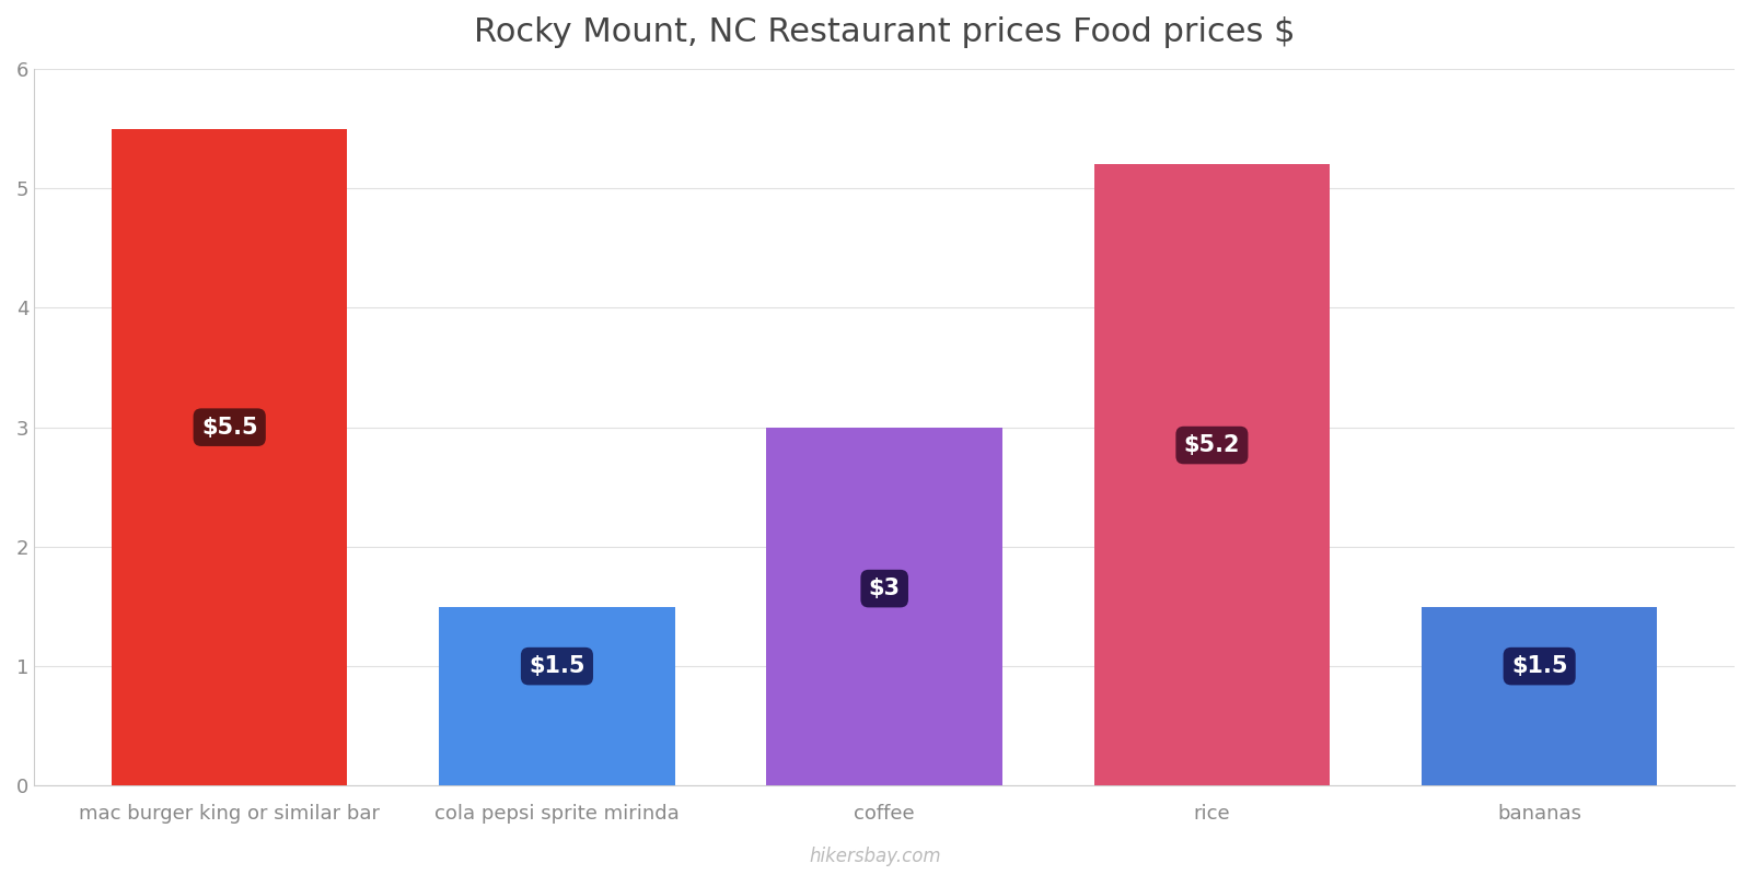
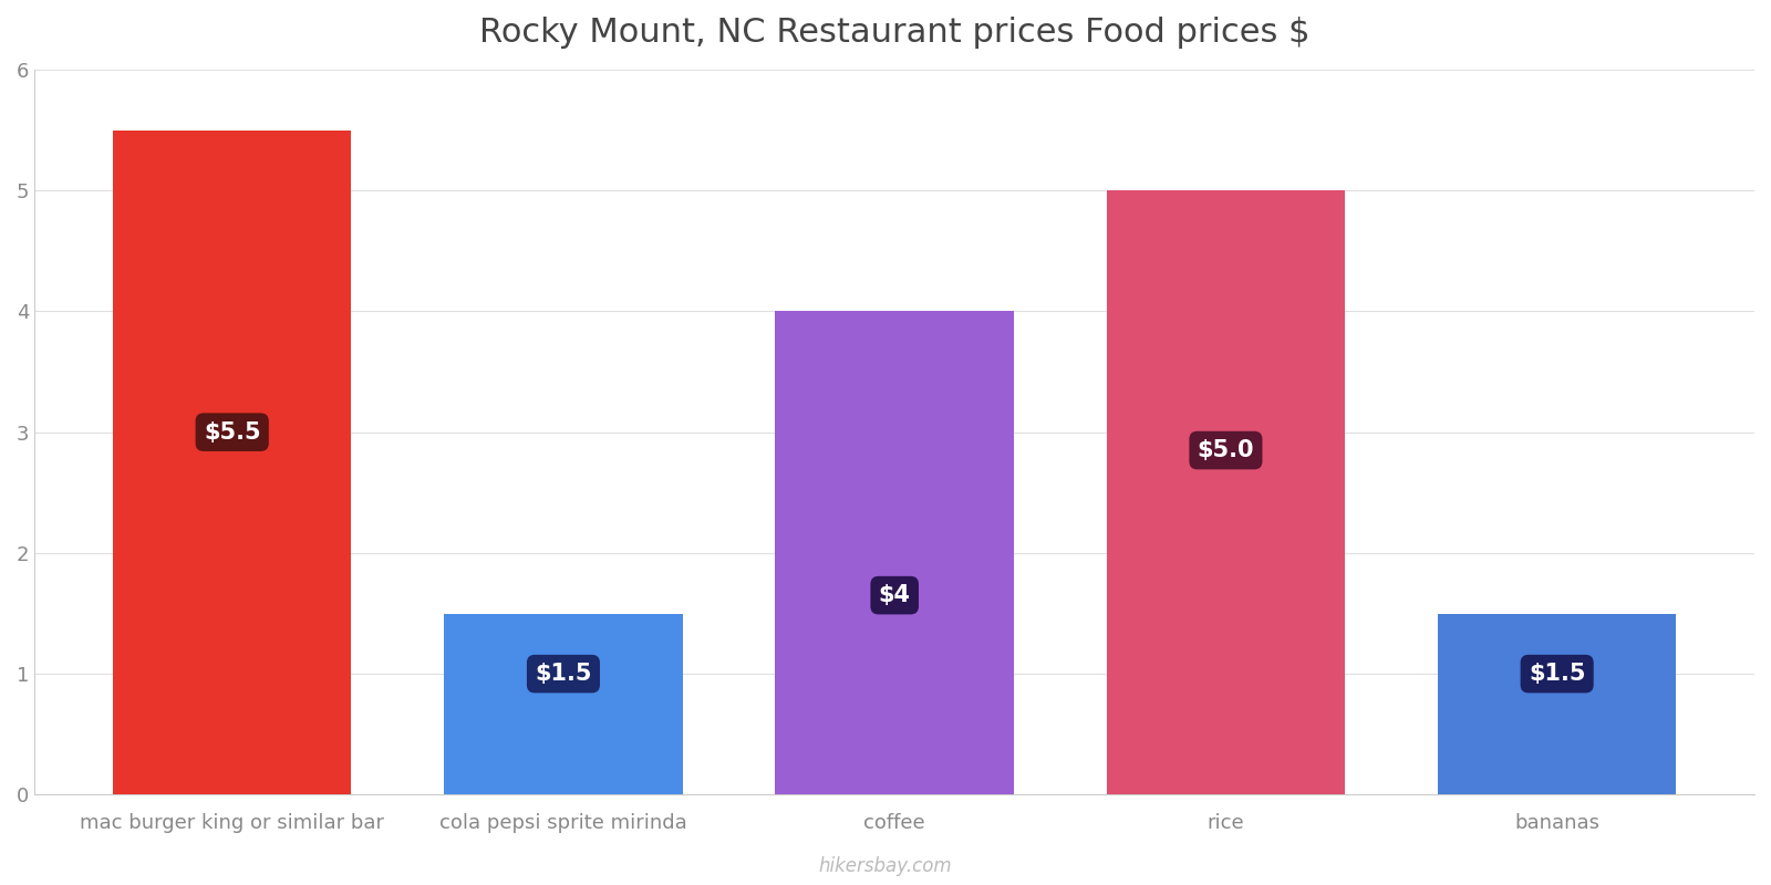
coffee: $3 -> $4
rice: $5.2 -> $5.0
